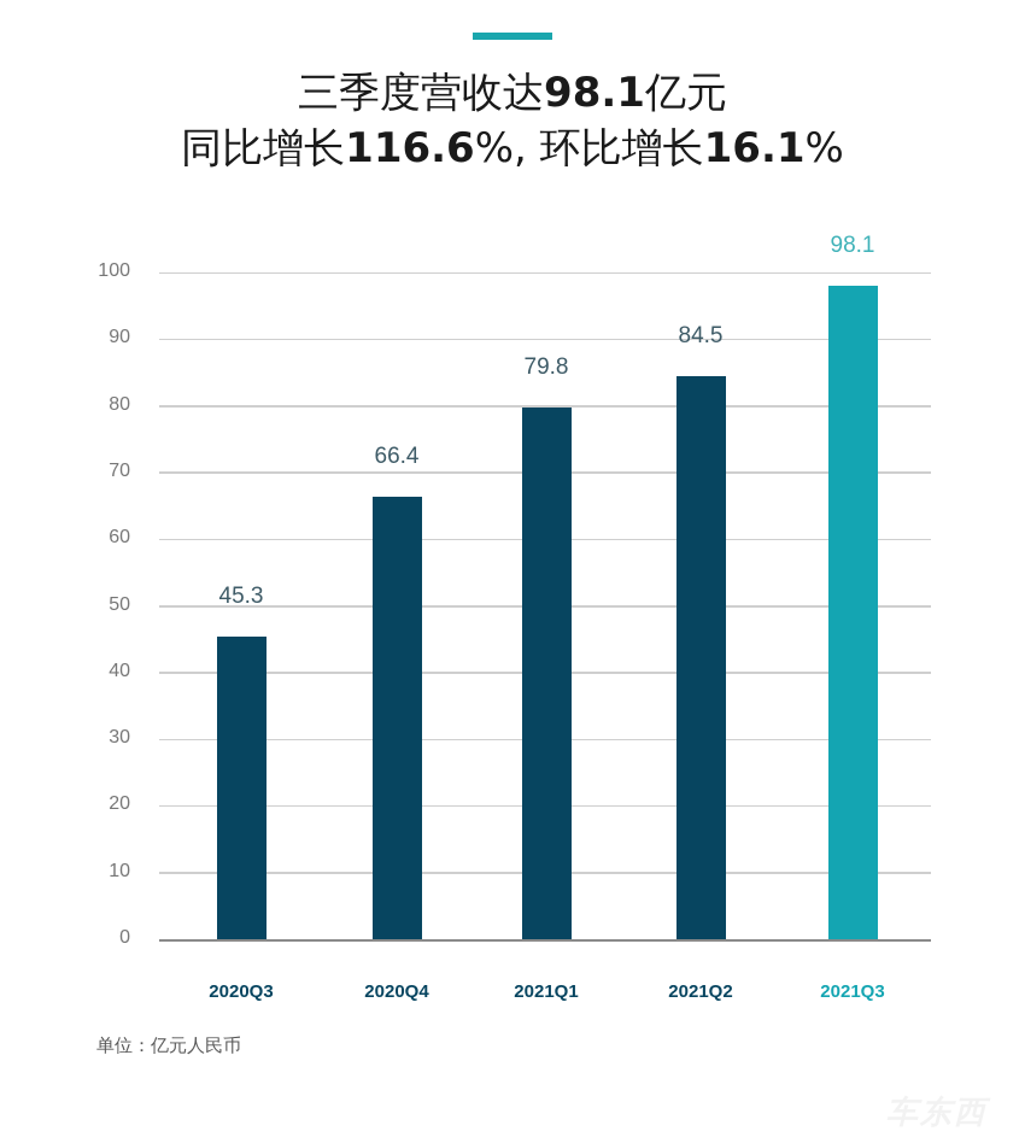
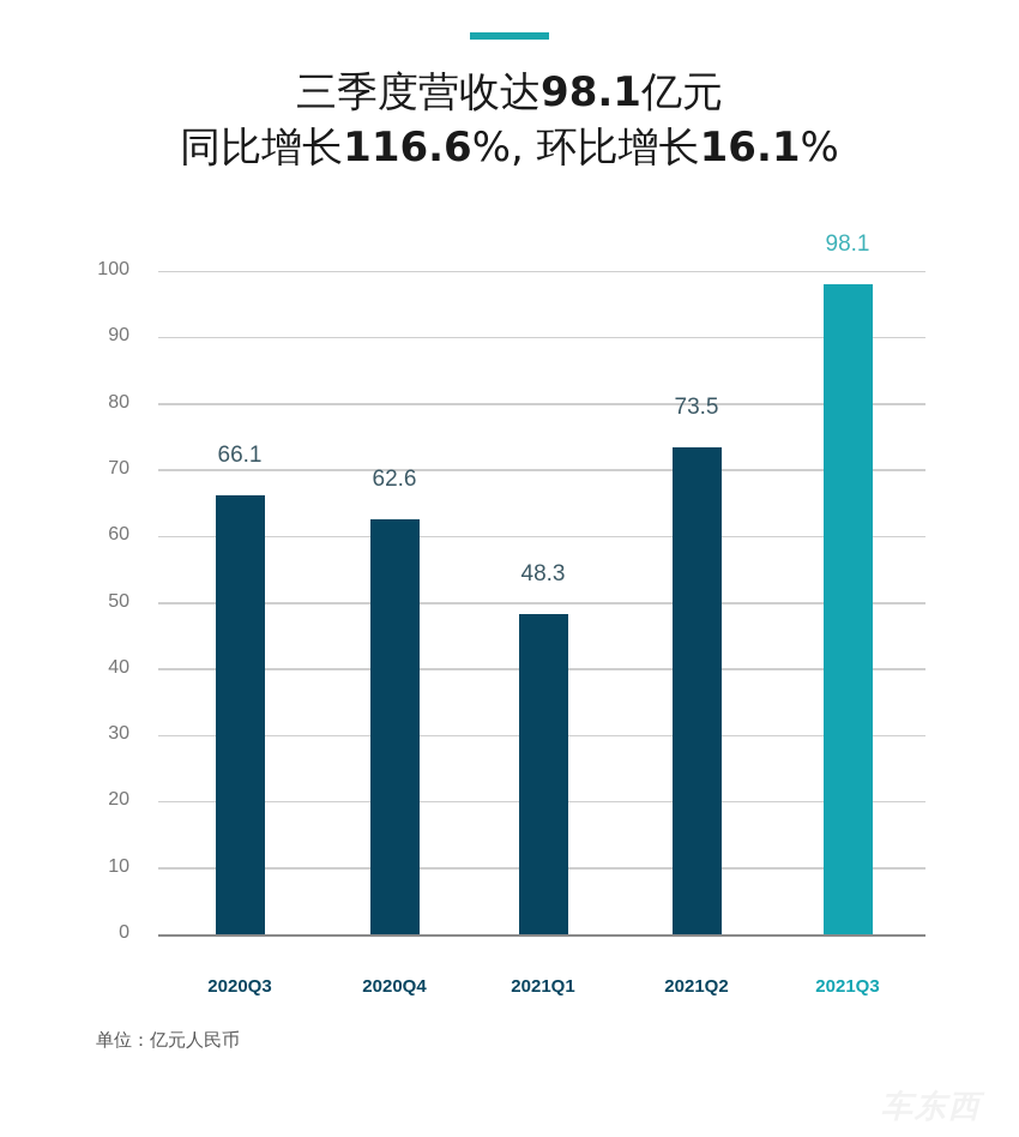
2020Q3: 45.3 -> 66.1
2020Q4: 66.4 -> 62.6
2021Q1: 79.8 -> 48.3
2021Q2: 84.5 -> 73.5
